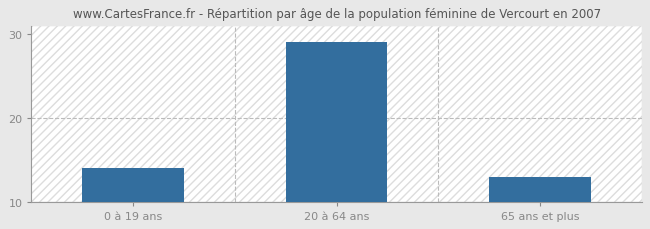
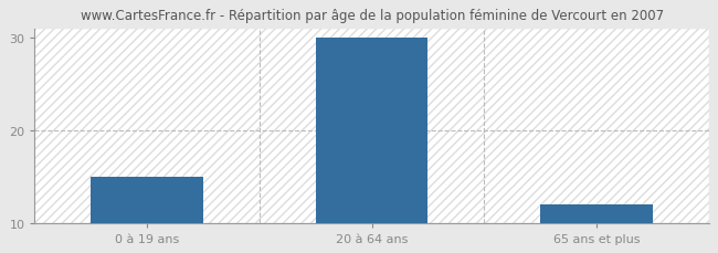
0 à 19 ans: 14 -> 15
20 à 64 ans: 29 -> 30
65 ans et plus: 13 -> 12
